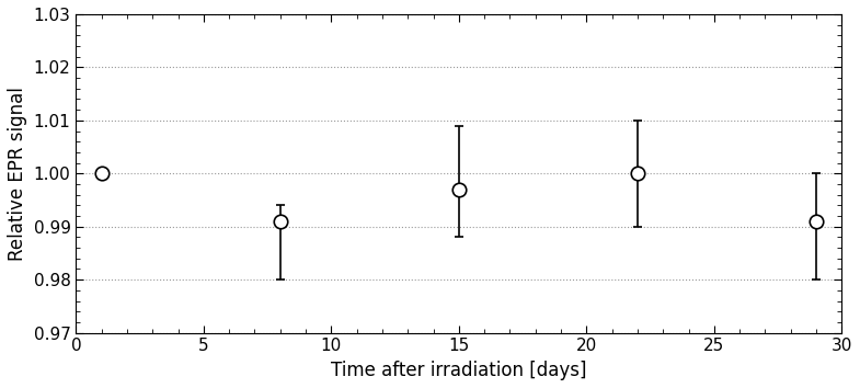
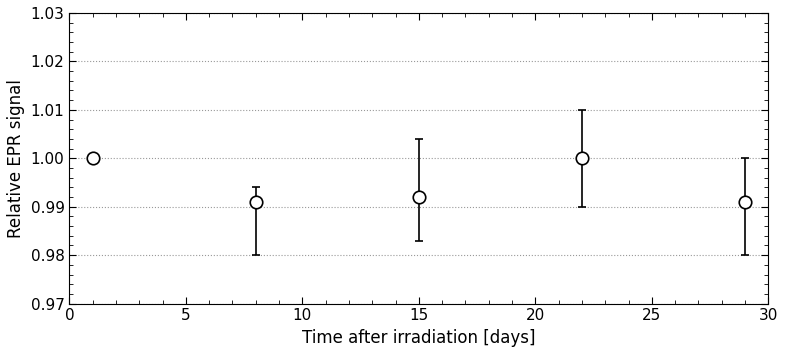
15: 0.997 -> 0.992
